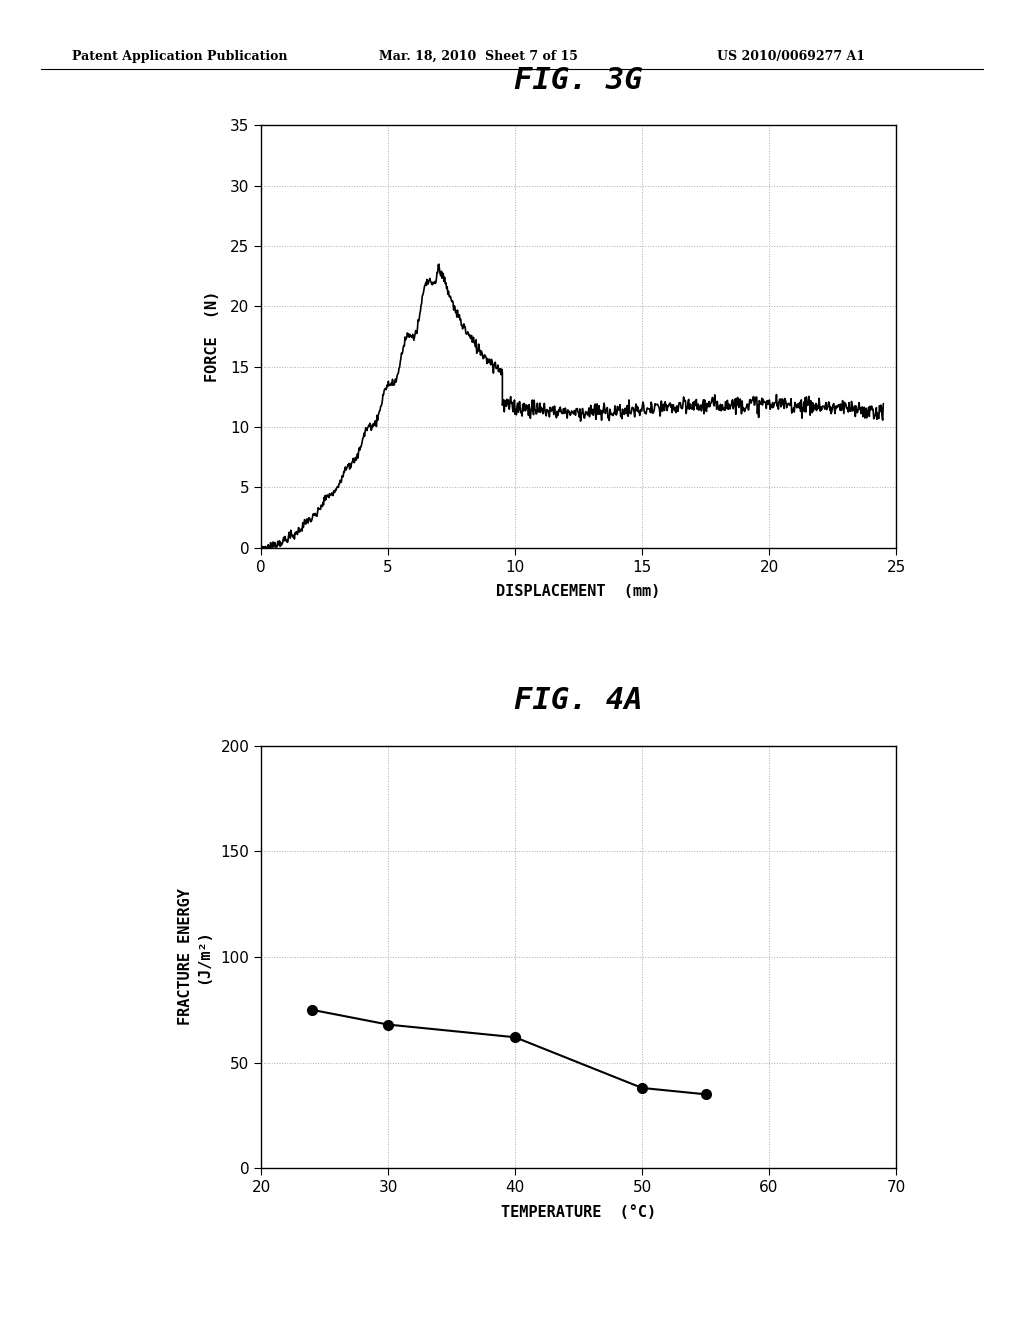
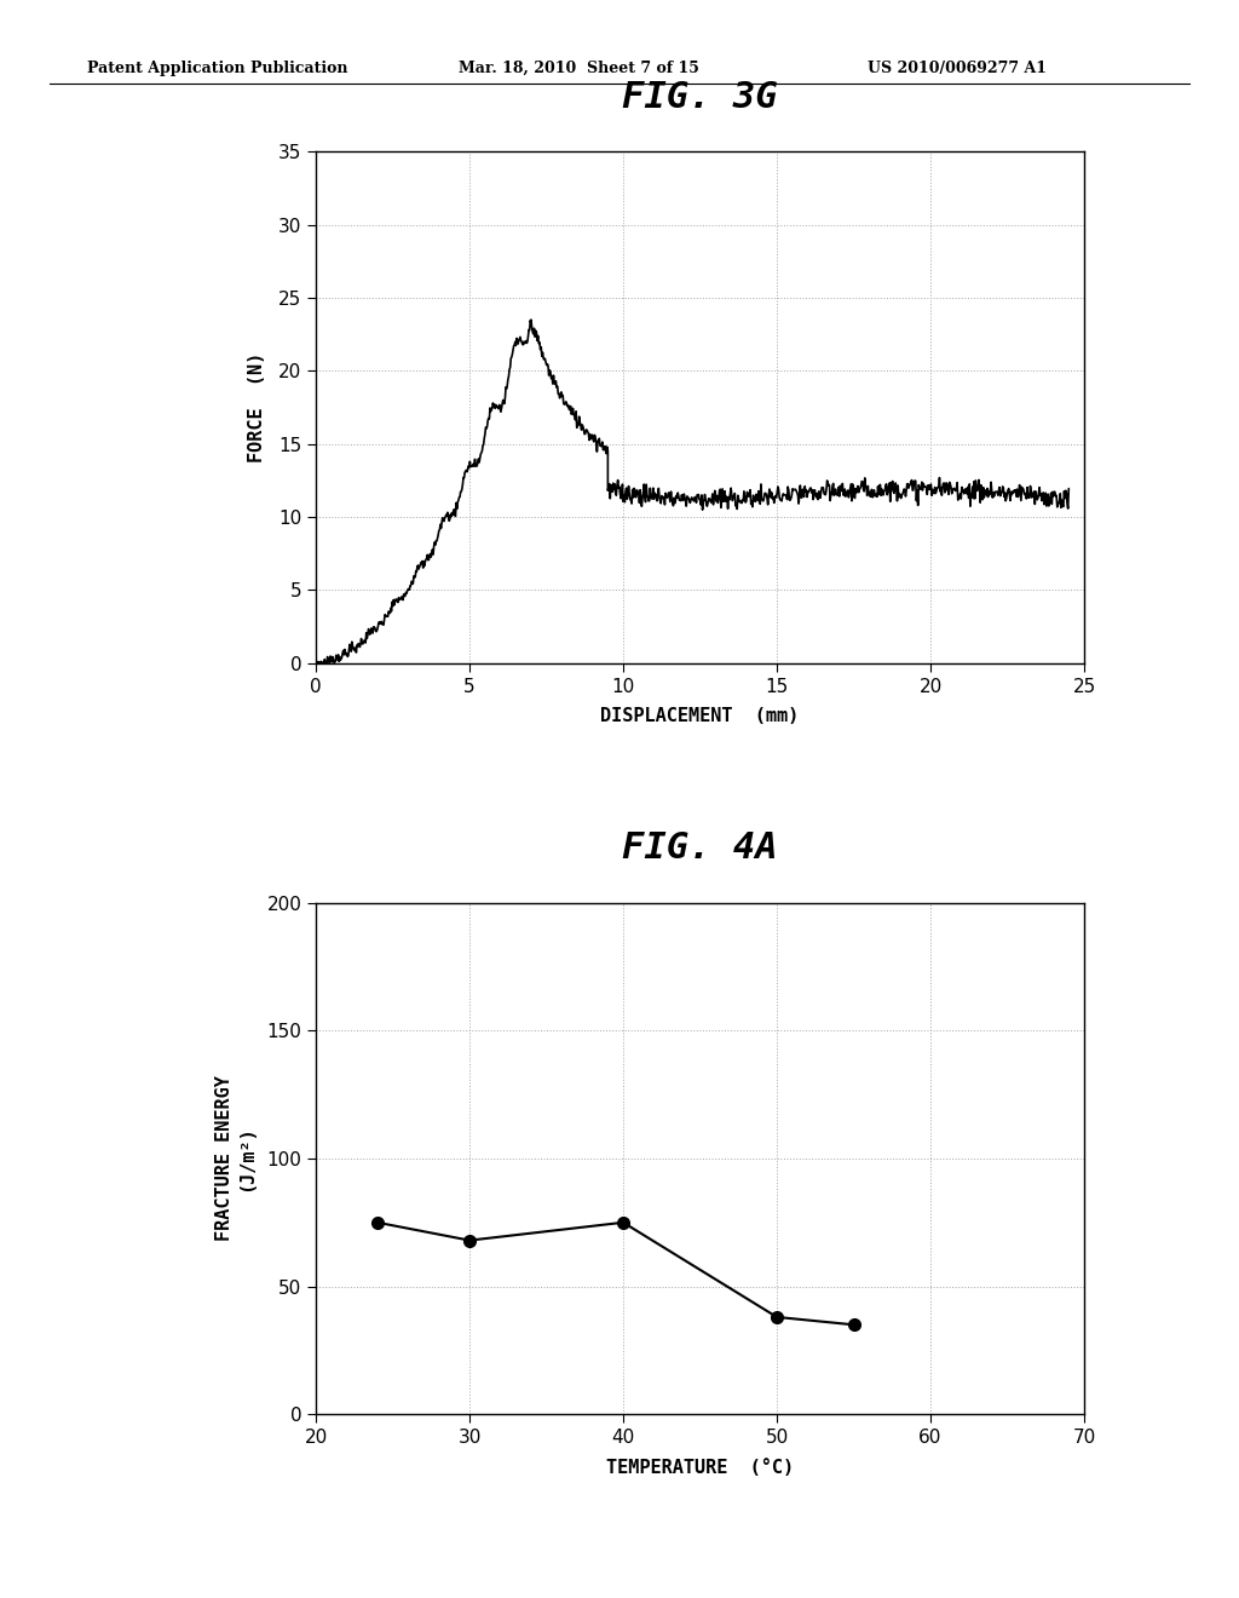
40: 62 -> 75
